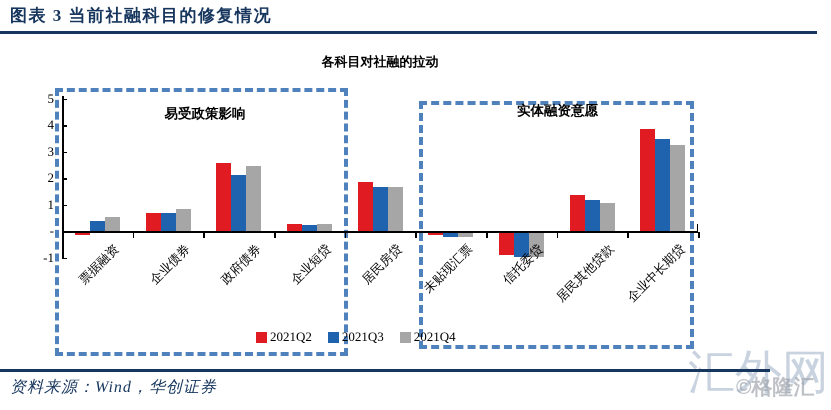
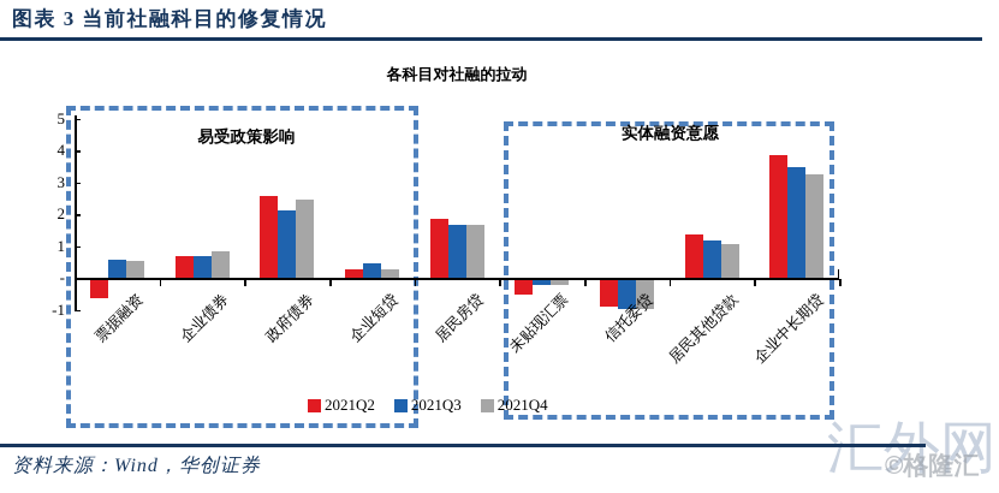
2021Q2/票据融资: -0.1 -> -0.6
2021Q3/票据融资: 0.4 -> 0.6
2021Q3/企业短贷: 0.2 -> 0.5
2021Q2/未贴现汇票: -0.1 -> -0.5
